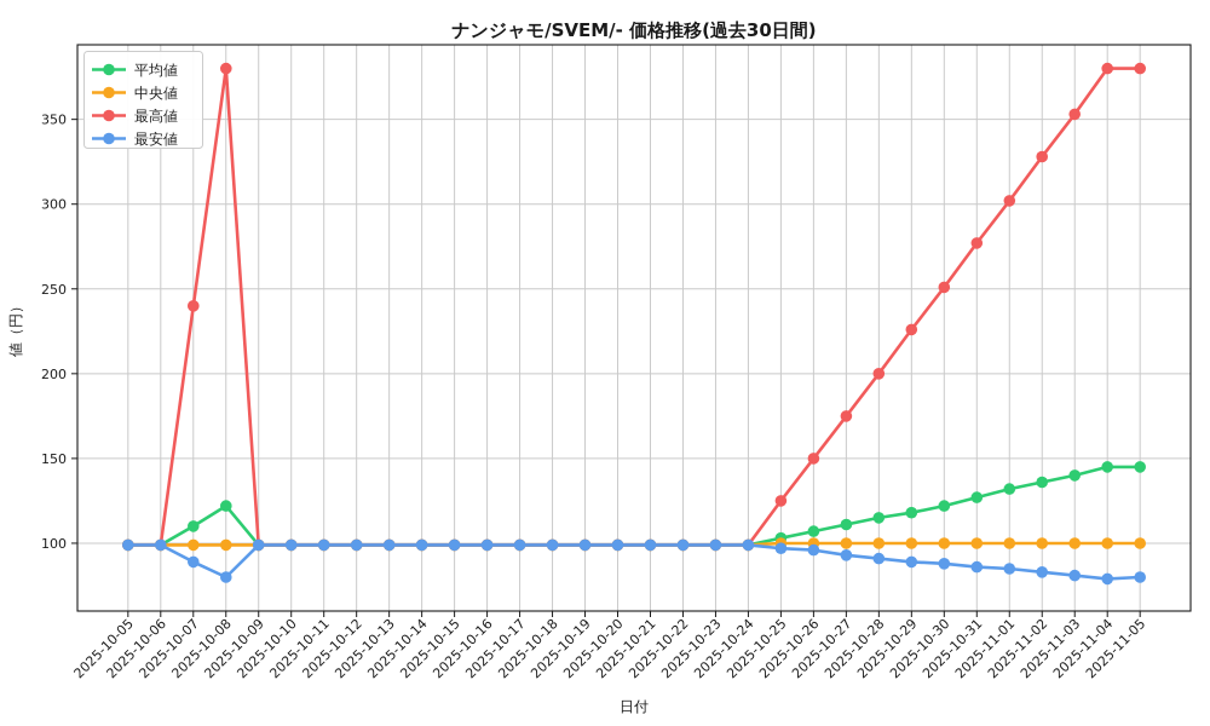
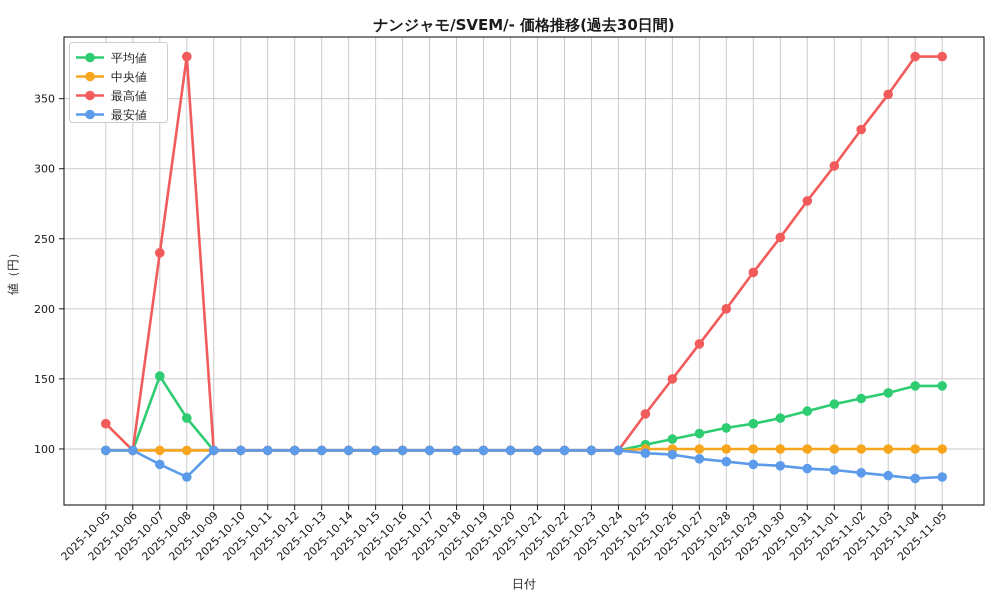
最高値/2025-10-05: 99 -> 118
平均値/2025-10-07: 110 -> 152
